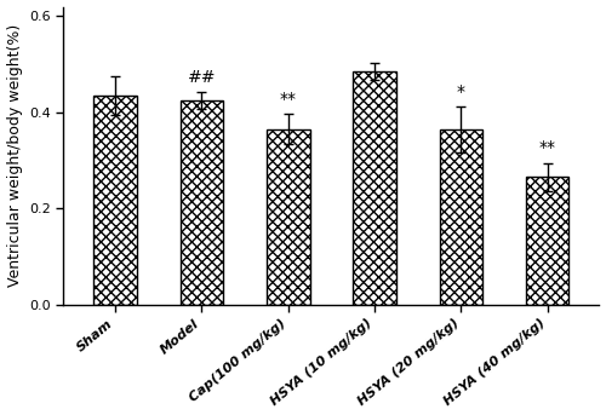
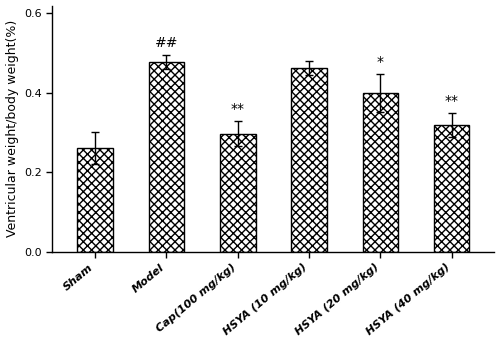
Sham: 0.435 -> 0.262
Model: 0.425 -> 0.478
Cap(100 mg/kg): 0.365 -> 0.297
HSYA (10 mg/kg): 0.485 -> 0.462
HSYA (20 mg/kg): 0.365 -> 0.400
HSYA (40 mg/kg): 0.265 -> 0.320
